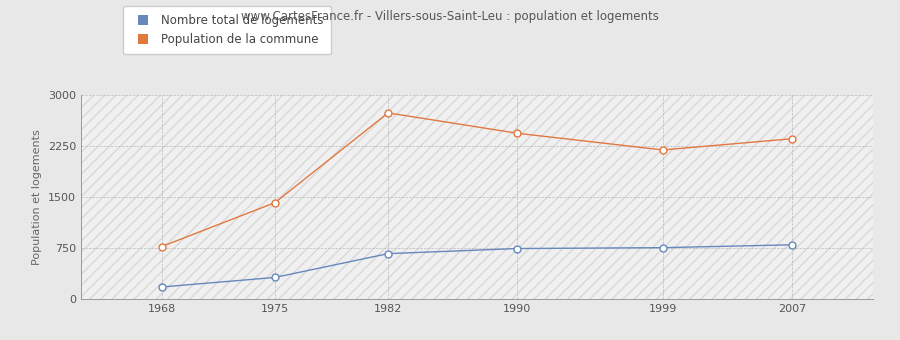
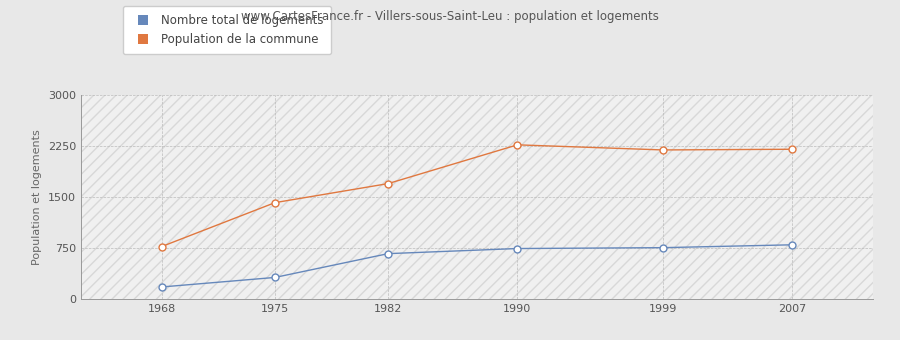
Population de la commune/1982: 2740 -> 1700
Population de la commune/1990: 2440 -> 2270
Population de la commune/2007: 2360 -> 2200
